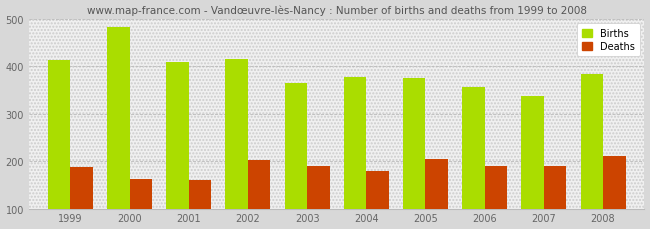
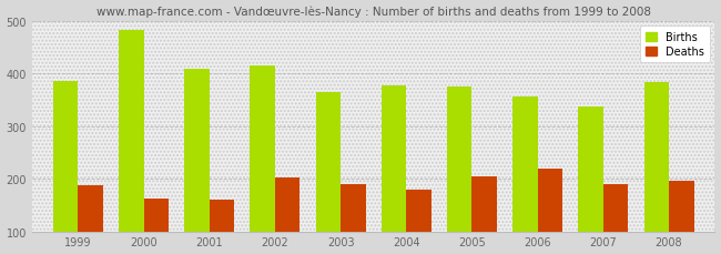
Births/1999: 412 -> 385
Deaths/2006: 189 -> 220
Deaths/2008: 211 -> 195
